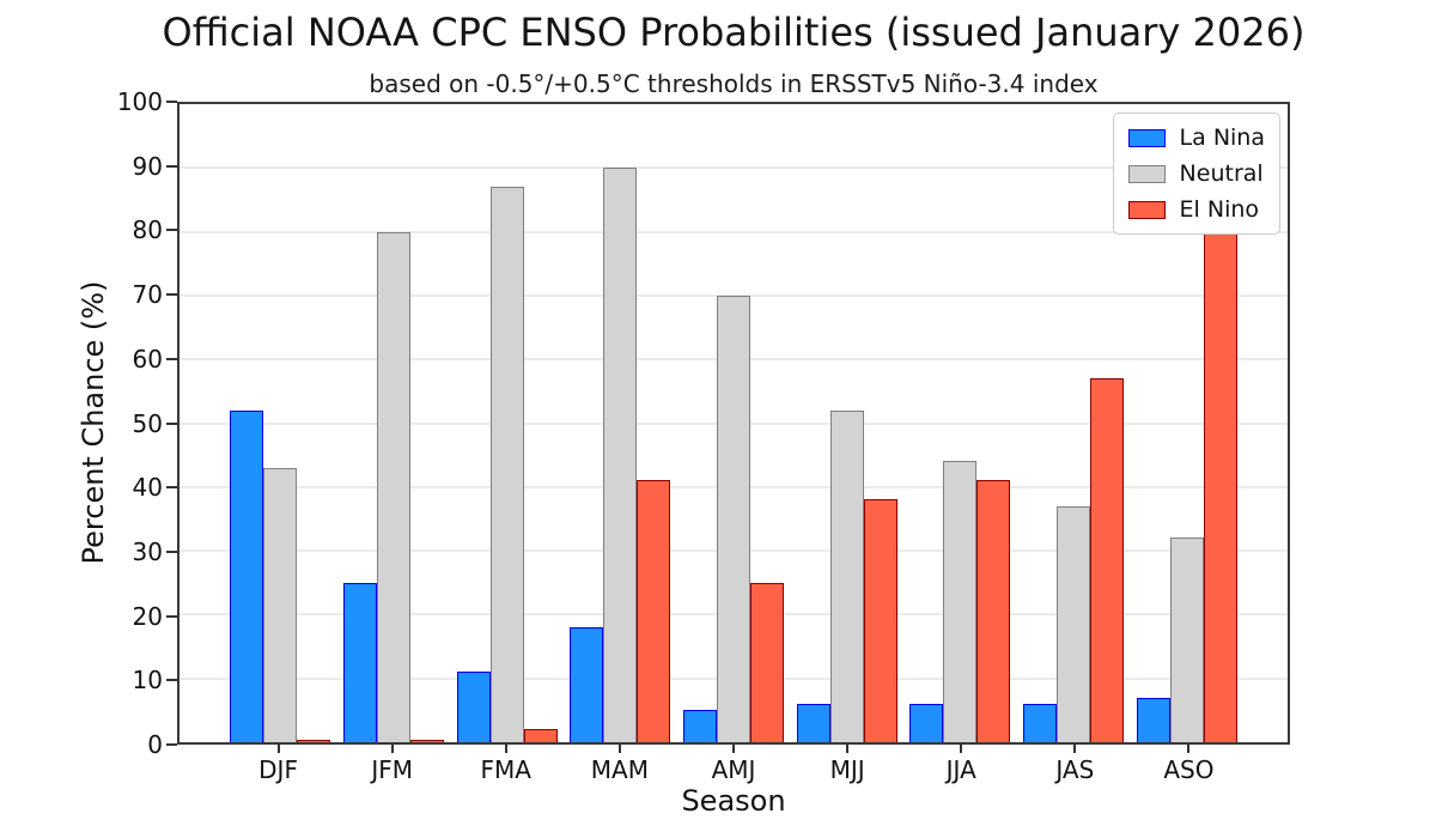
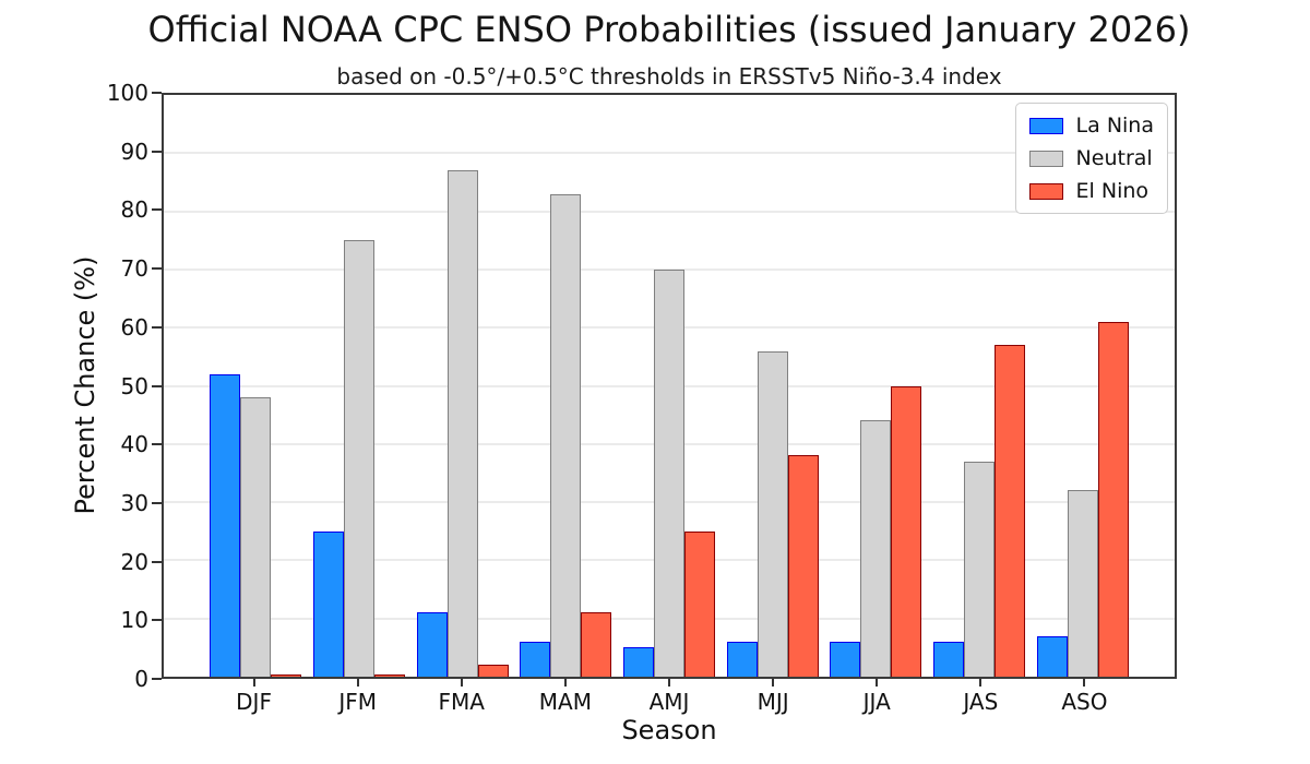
Neutral/DJF: 43 -> 48
Neutral/JFM: 80 -> 75
La Nina/MAM: 18 -> 6
Neutral/MAM: 90 -> 83
El Nino/MAM: 41 -> 11
Neutral/MJJ: 52 -> 56
El Nino/JJA: 41 -> 50
El Nino/ASO: 83 -> 61
